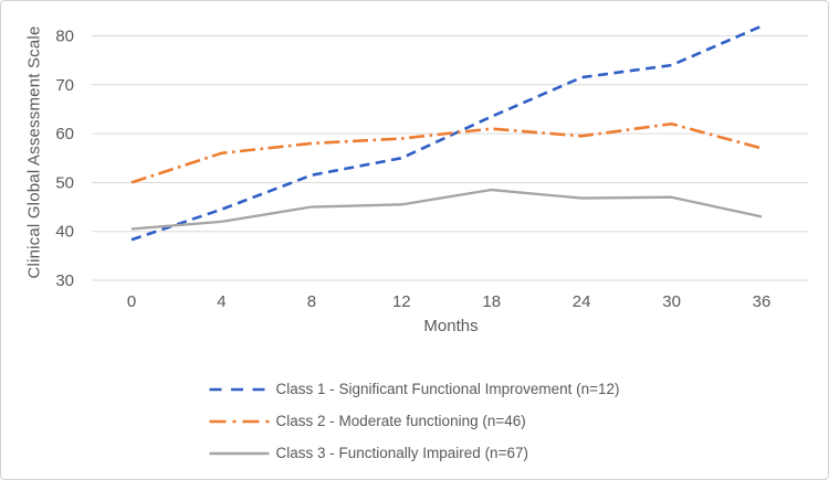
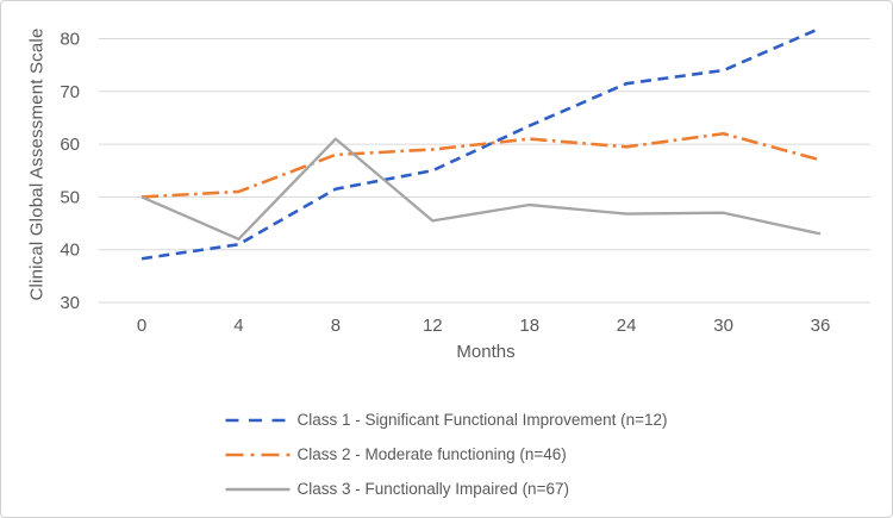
Class 3 - Functionally Impaired (n=67)/0: 40 -> 50
Class 1 - Significant Functional Improvement (n=12)/4: 44 -> 41
Class 2 - Moderate functioning (n=46)/4: 56 -> 51
Class 3 - Functionally Impaired (n=67)/8: 45 -> 61
